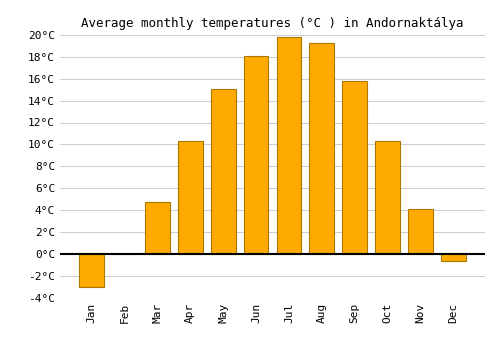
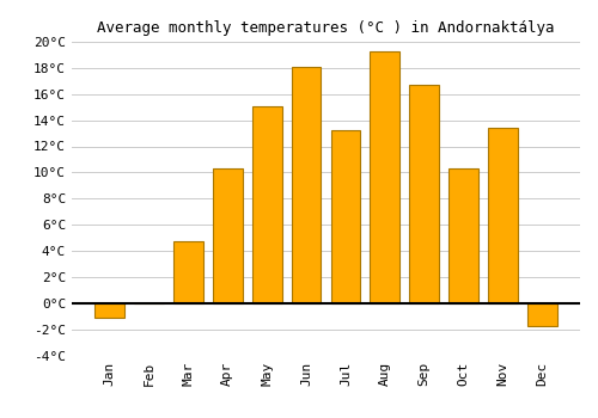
Jan: -3.0°C -> -1.1°C
Jul: 19.8°C -> 13.2°C
Sep: 15.8°C -> 16.7°C
Nov: 4.1°C -> 13.4°C
Dec: -0.7°C -> -1.8°C
